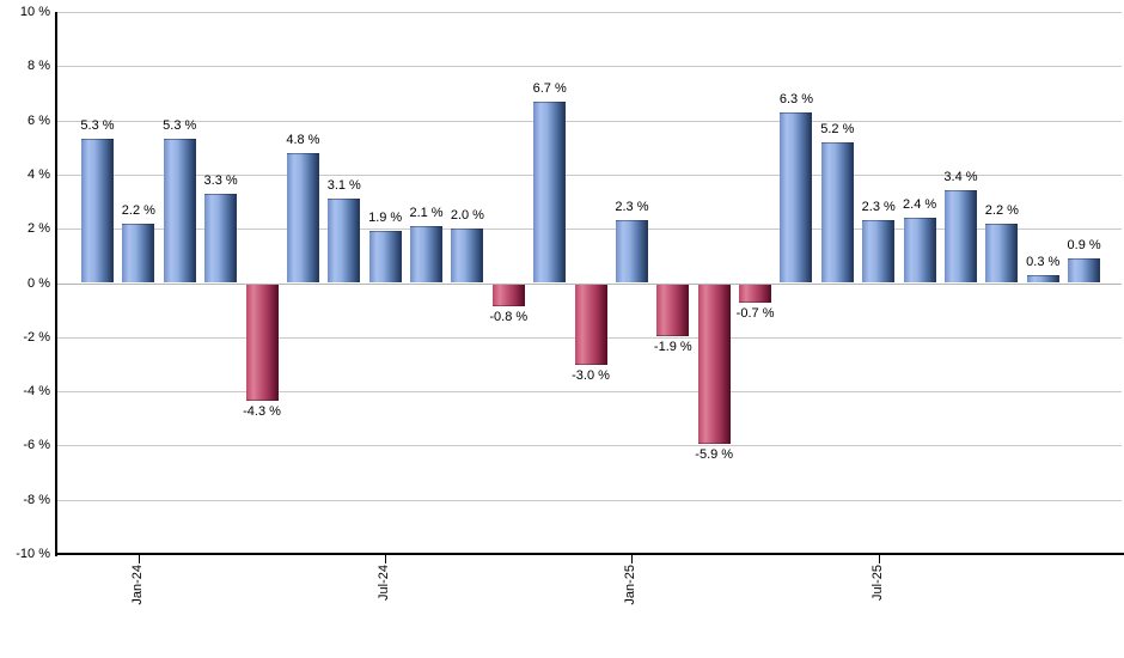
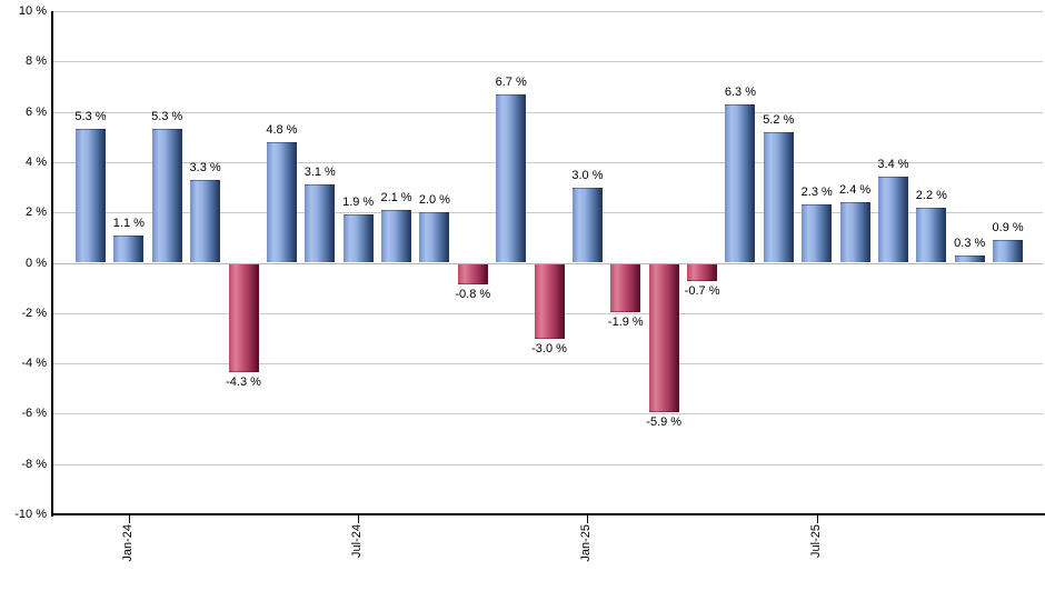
Jan-24: 2.2 -> 1.1
Jan-25: 2.3 -> 3.0
